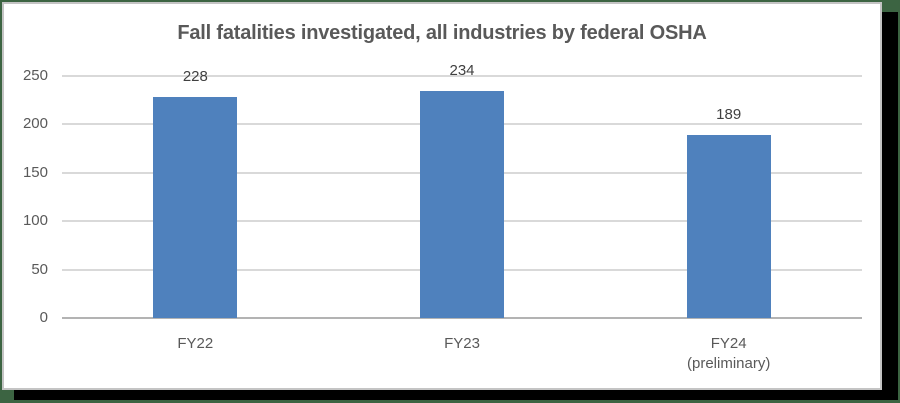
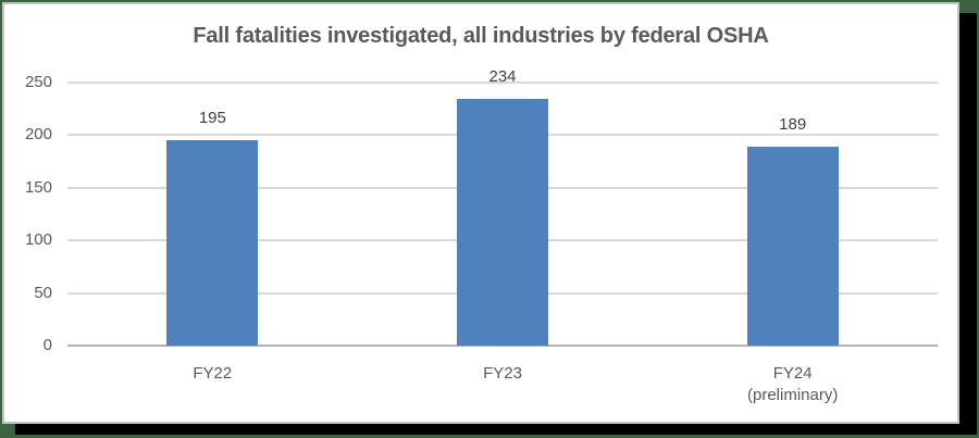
FY22: 228 -> 195
